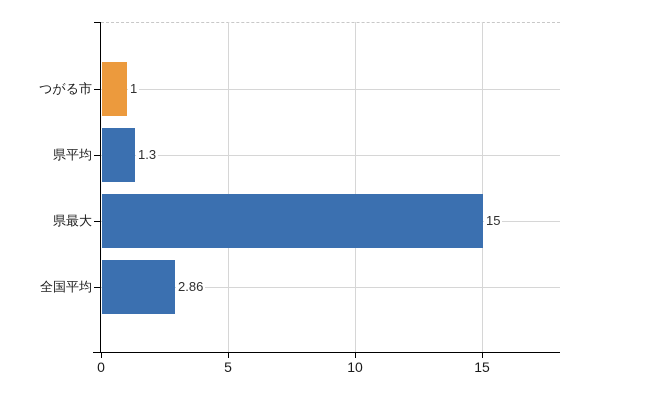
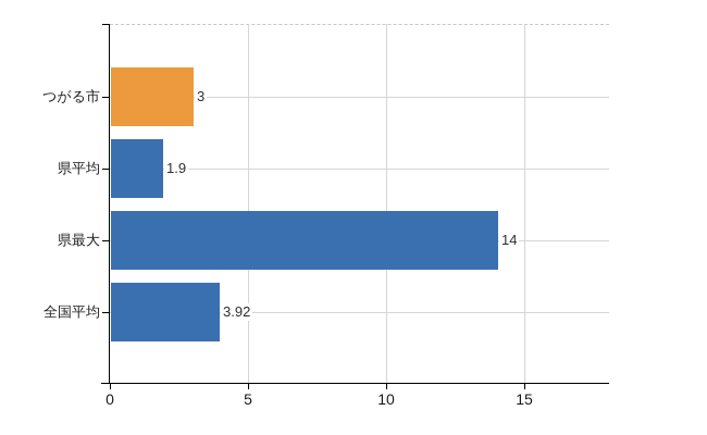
つがる市: 1 -> 3
県平均: 1.3 -> 1.9
県最大: 15 -> 14
全国平均: 2.86 -> 3.92
